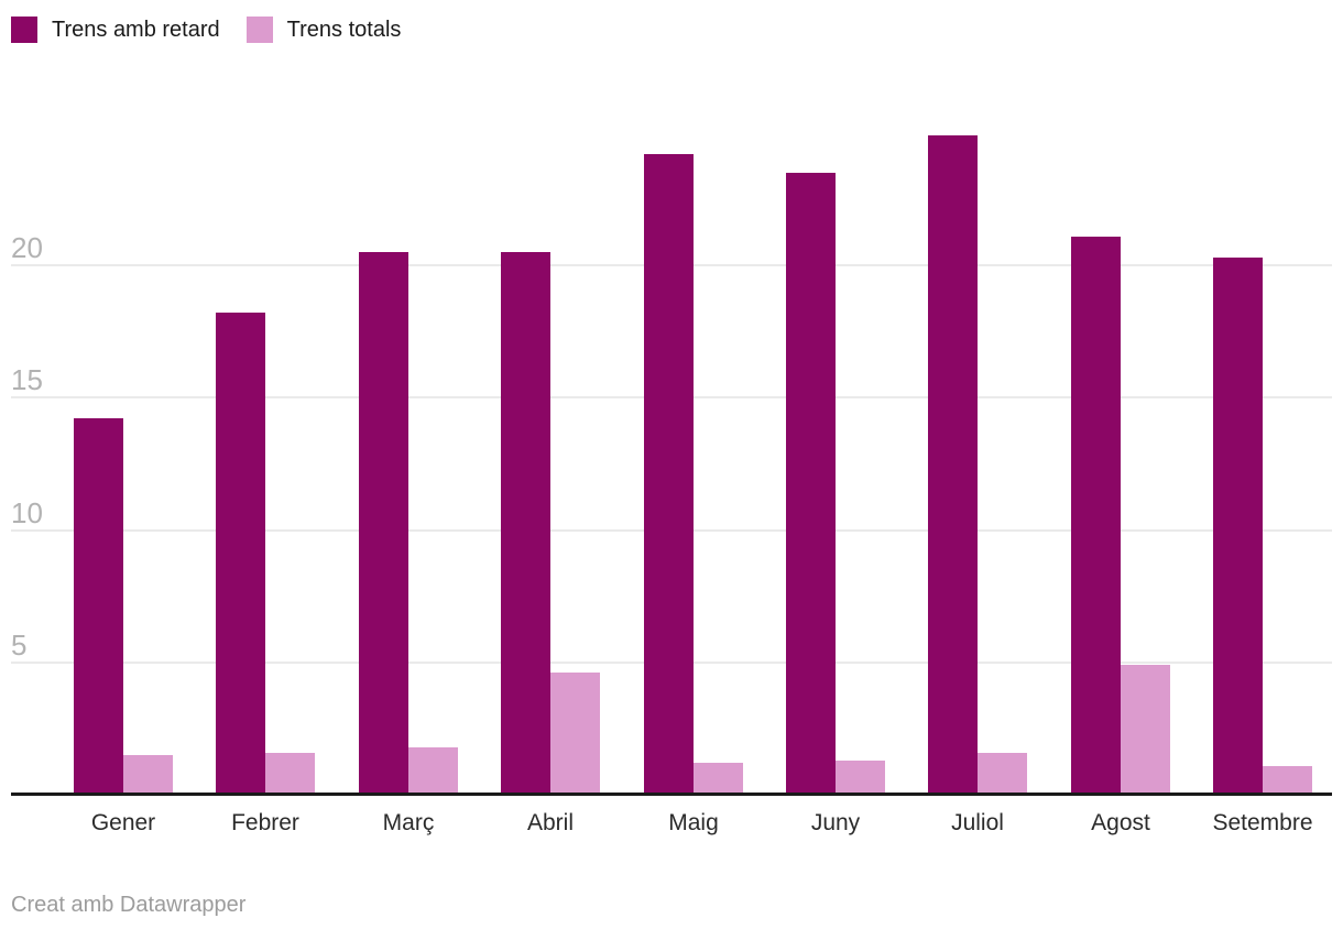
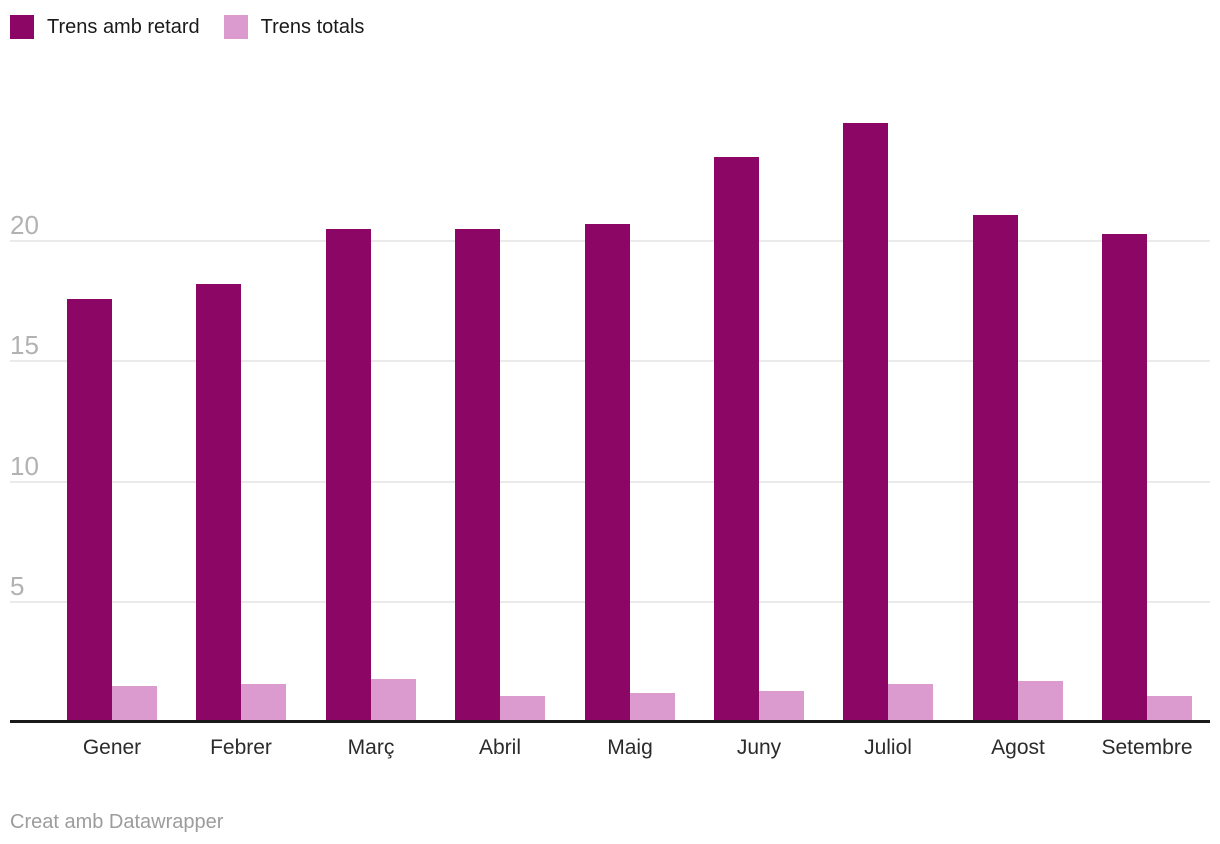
Trens amb retard/Gener: 14.2 -> 17.6
Trens totals/Abril: 4.6 -> 1.1
Trens amb retard/Maig: 24.2 -> 20.7
Trens totals/Agost: 4.9 -> 1.7
